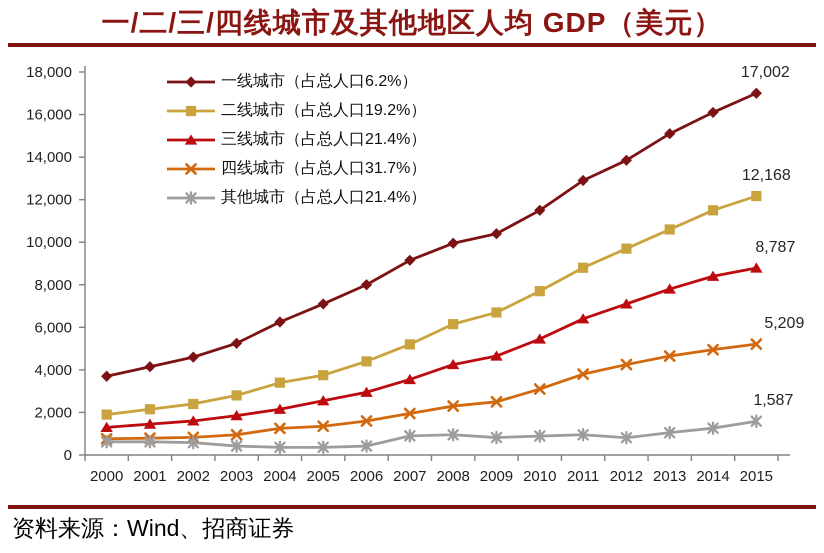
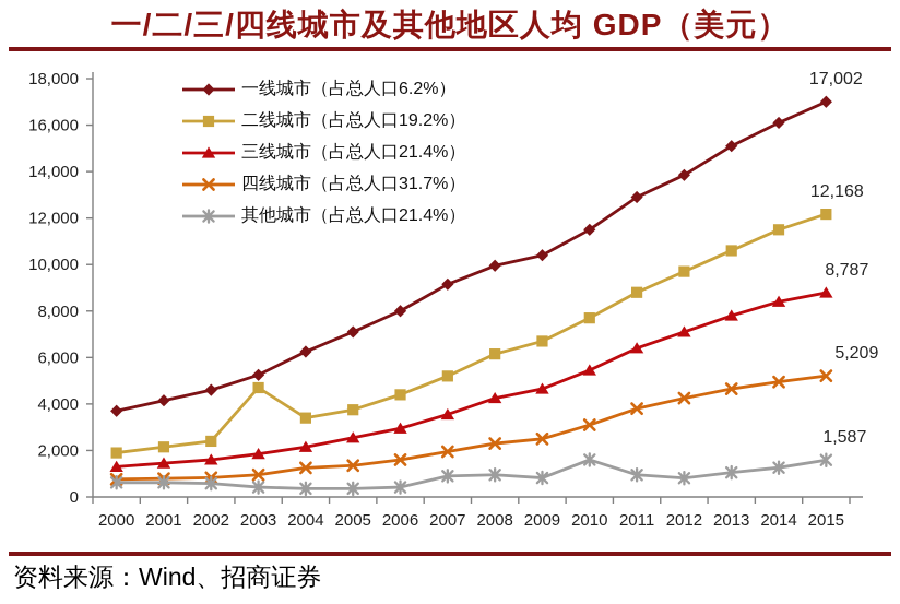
二线城市（占总人口19.2%）/2003: 2800 -> 4700
其他城市（占总人口21.4%）/2010: 900 -> 1600
